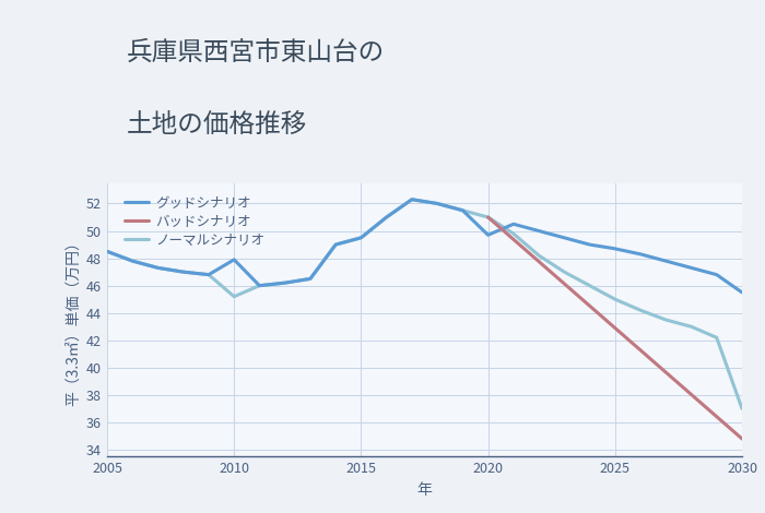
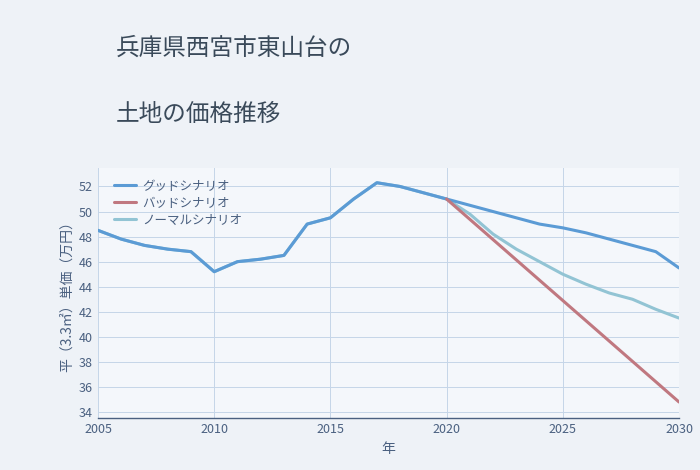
グッドシナリオ/2010: 47.9 -> 45.2
グッドシナリオ/2020: 49.7 -> 51.0
ノーマルシナリオ/2030: 37.0 -> 41.5
